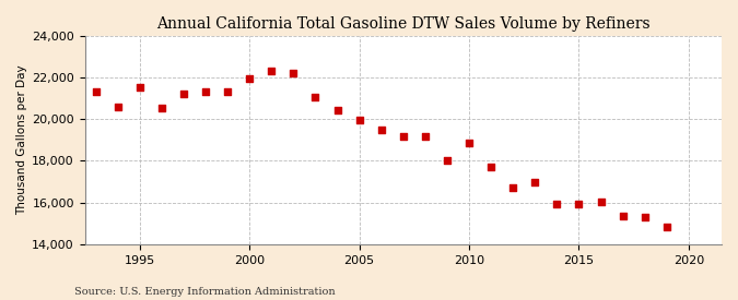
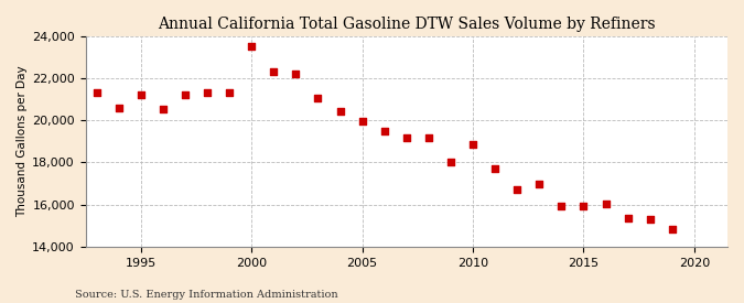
1995: 21,600 -> 21,200
2000: 22,000 -> 23,500
